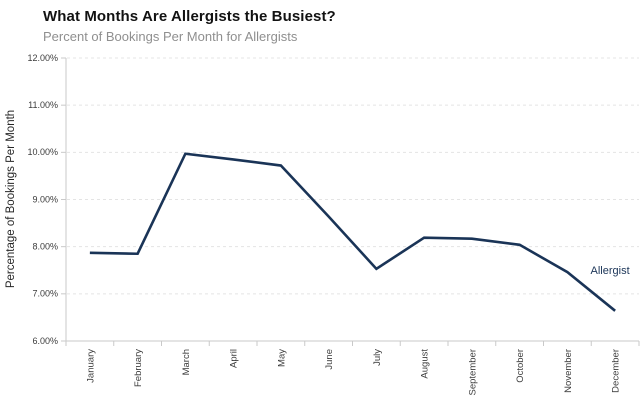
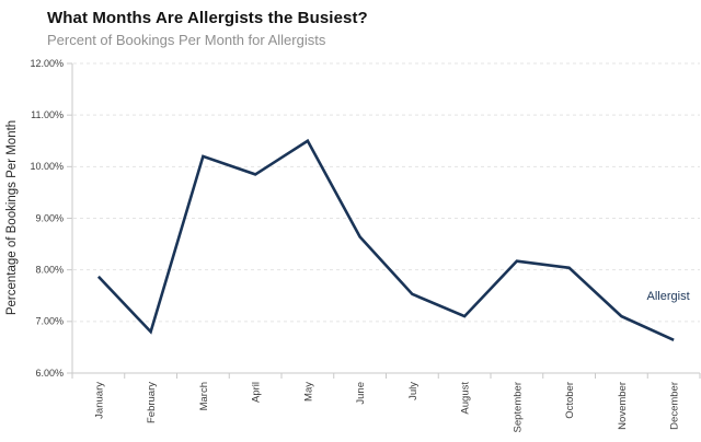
February: 7.8% -> 6.8%
March: 10.0% -> 10.2%
May: 9.7% -> 10.5%
August: 8.2% -> 7.1%
November: 7.5% -> 7.1%
